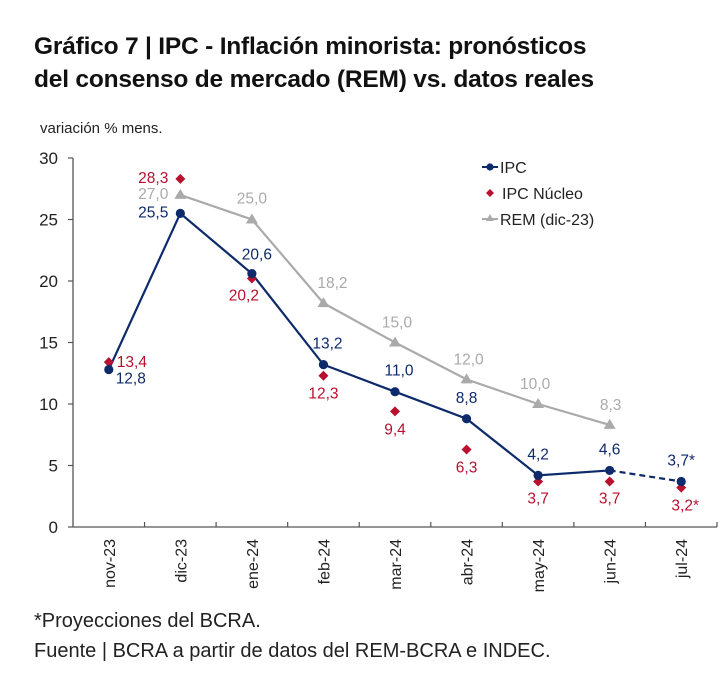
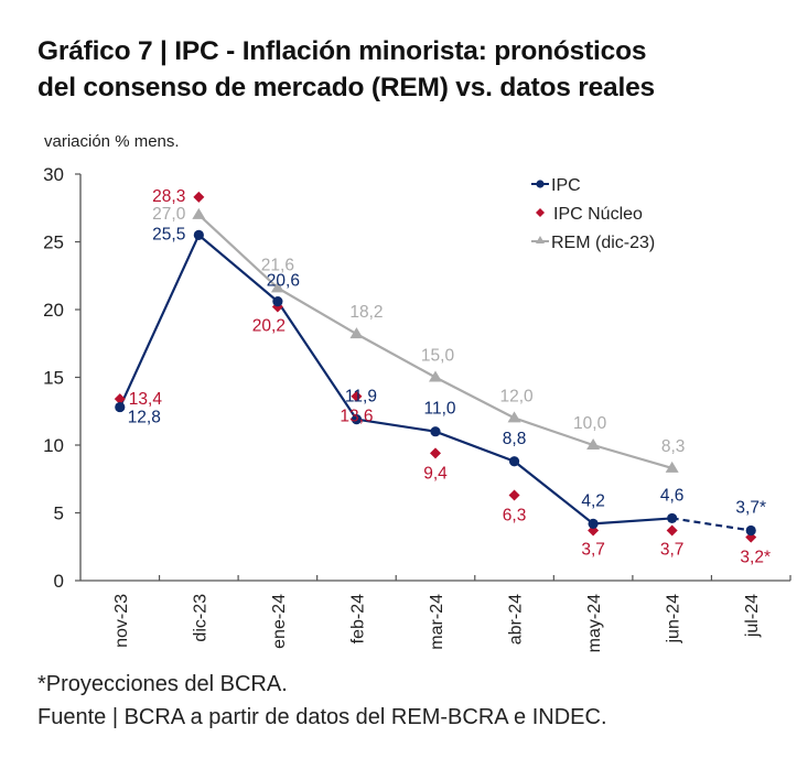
REM (dic-23)/ene-24: 25,0 -> 21,6
IPC/feb-24: 13,2 -> 11,9
IPC Núcleo/feb-24: 12,3 -> 13,6
